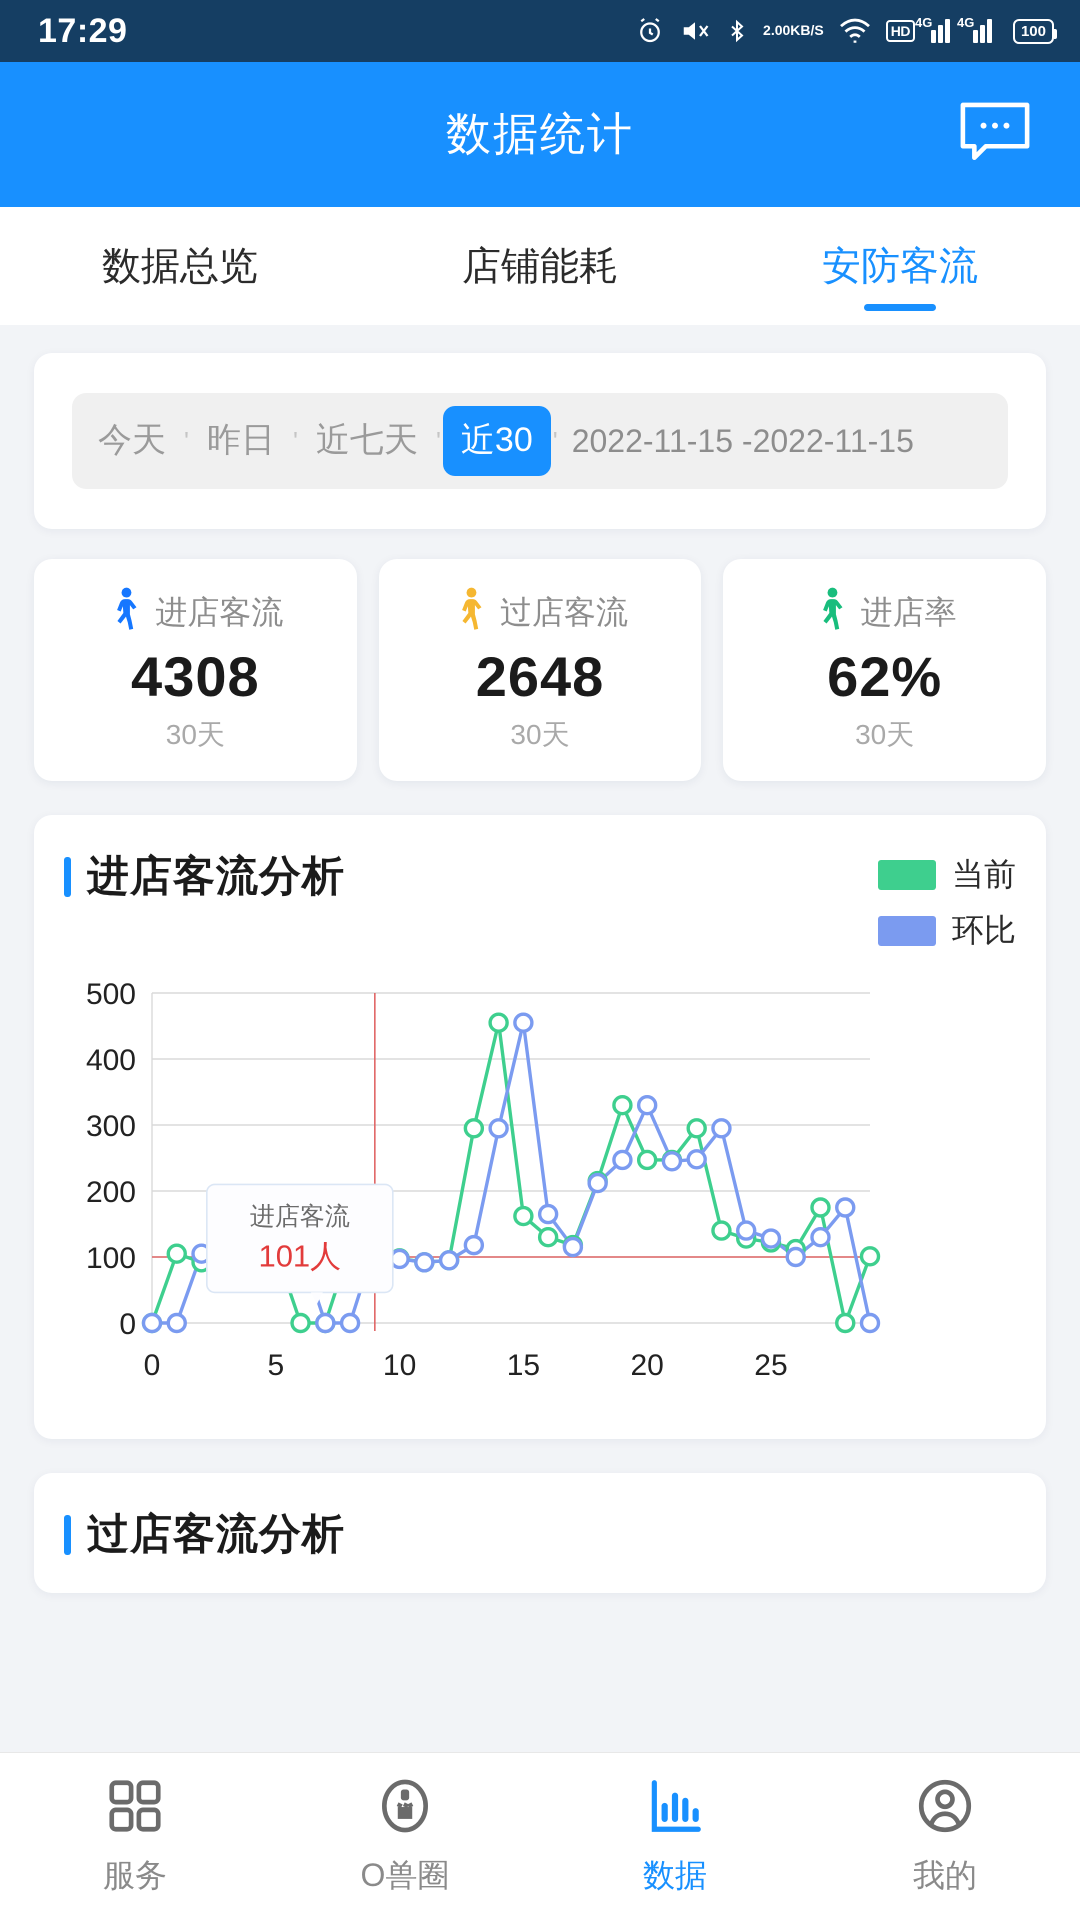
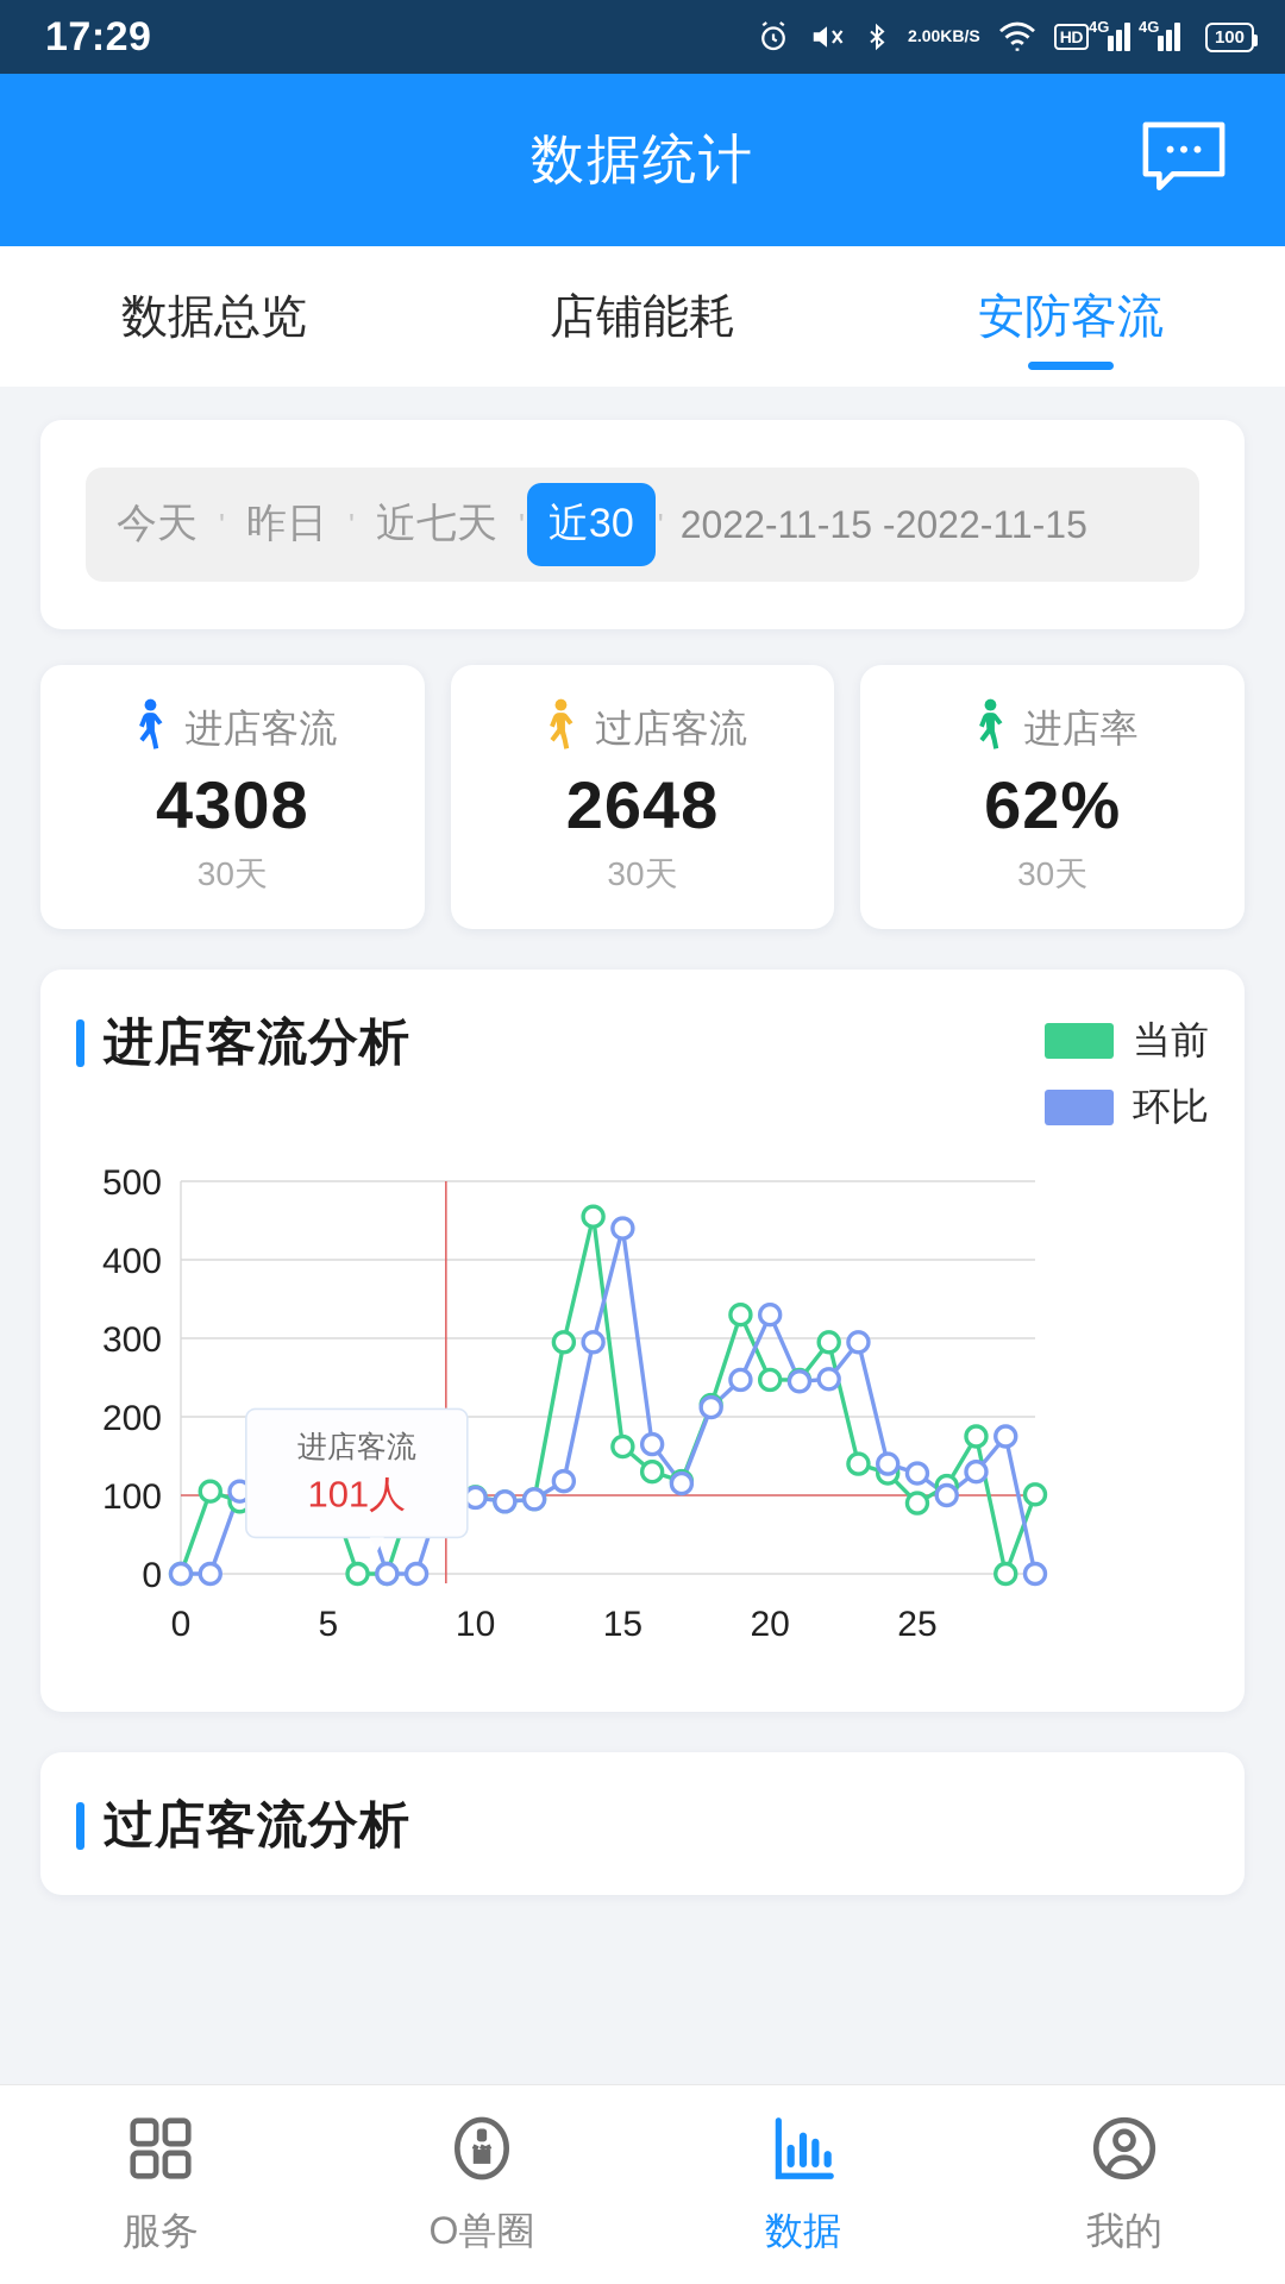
环比/15: 460 -> 440
当前/25: 120 -> 90
